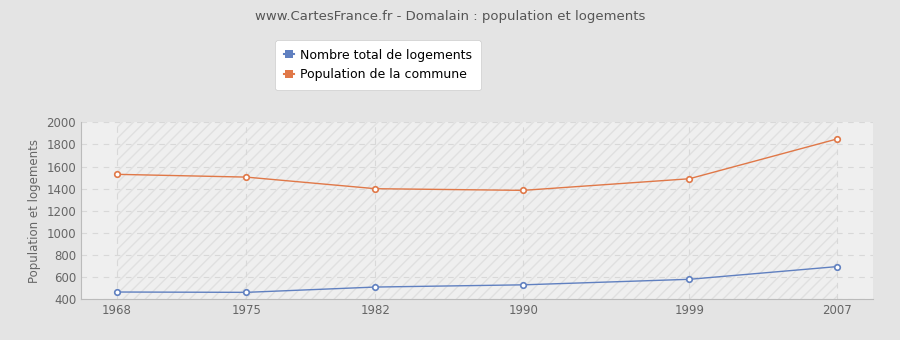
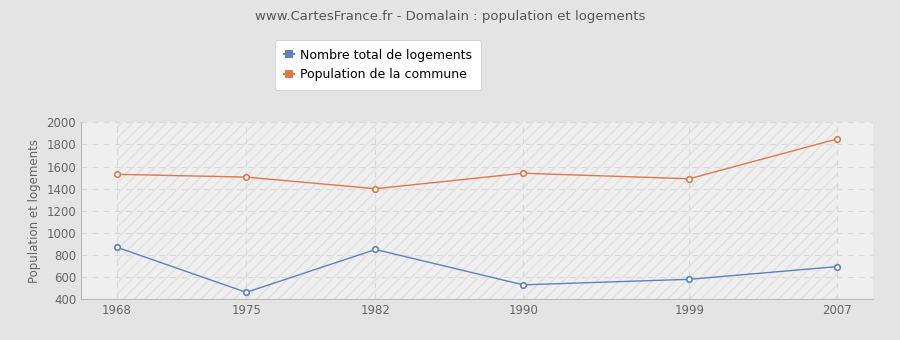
Nombre total de logements/1968: 460 -> 870
Nombre total de logements/1982: 510 -> 850
Population de la commune/1990: 1380 -> 1540
